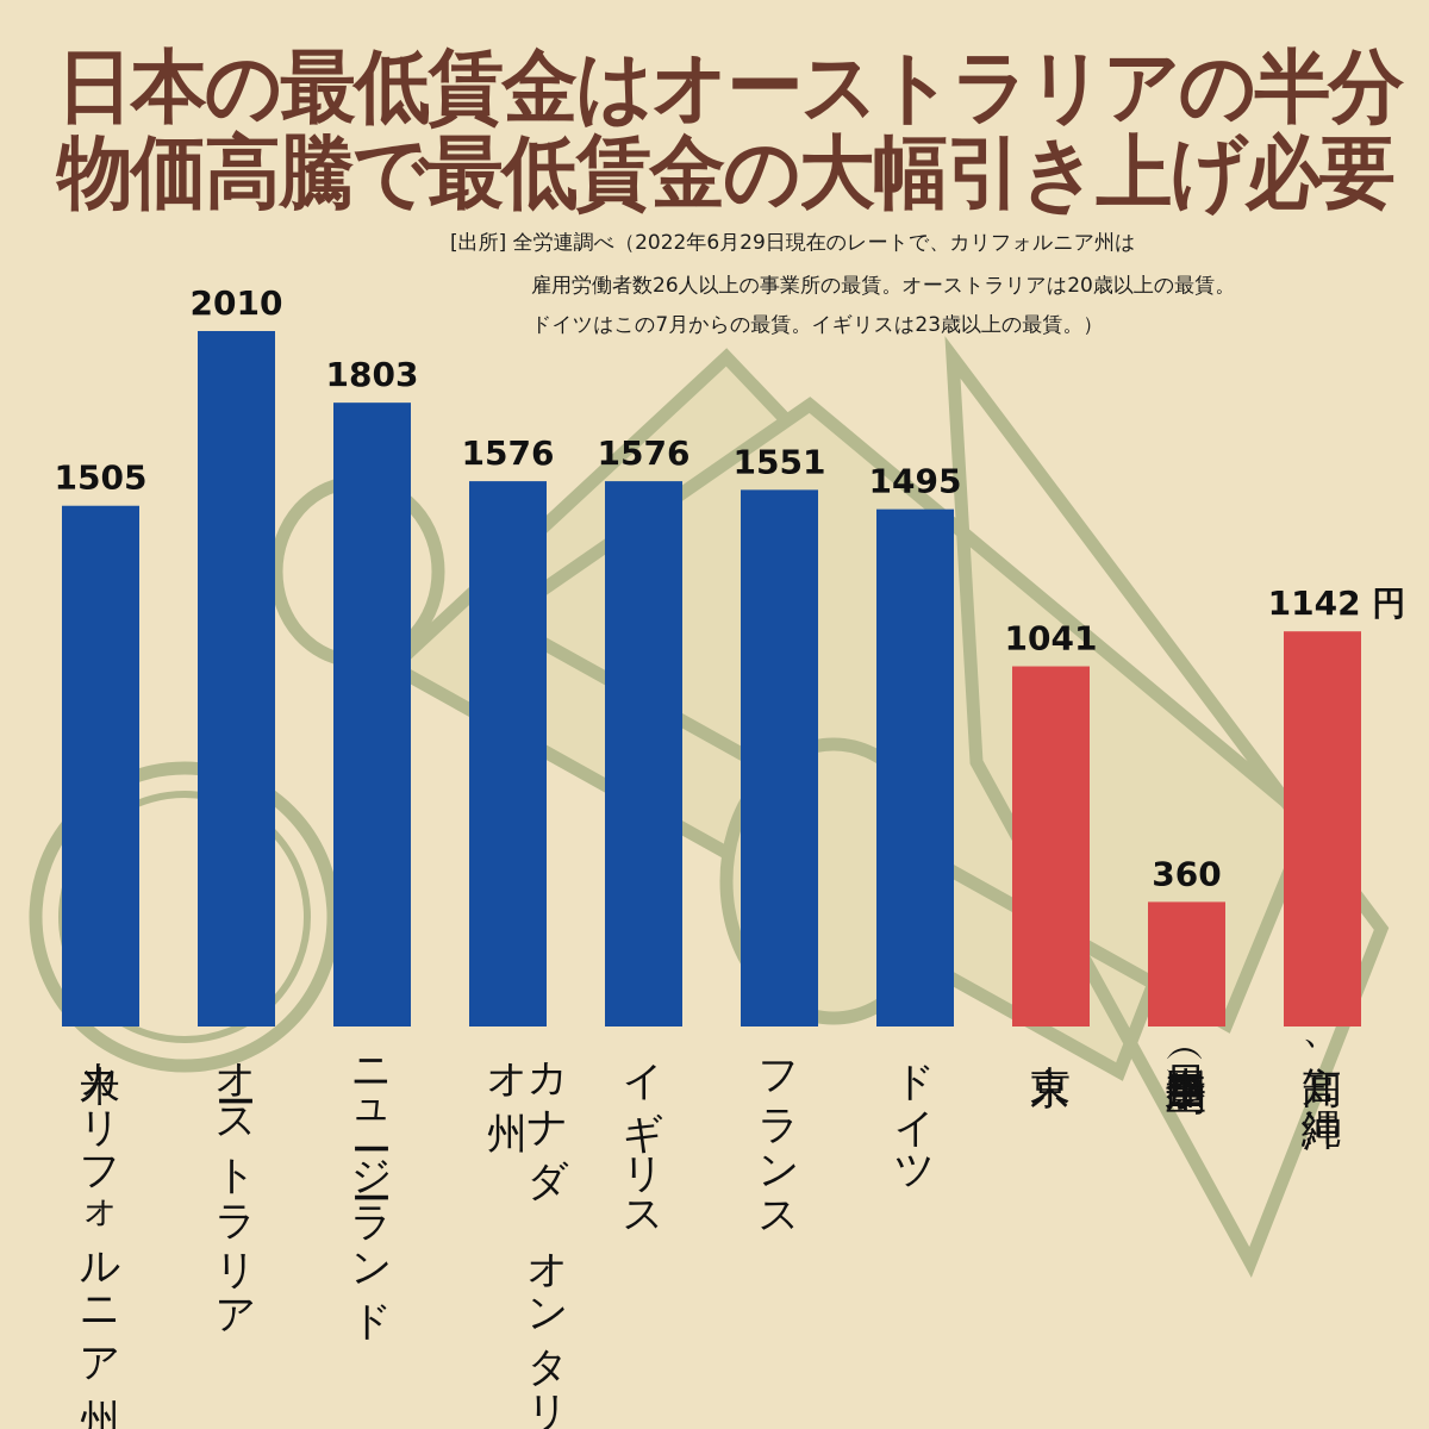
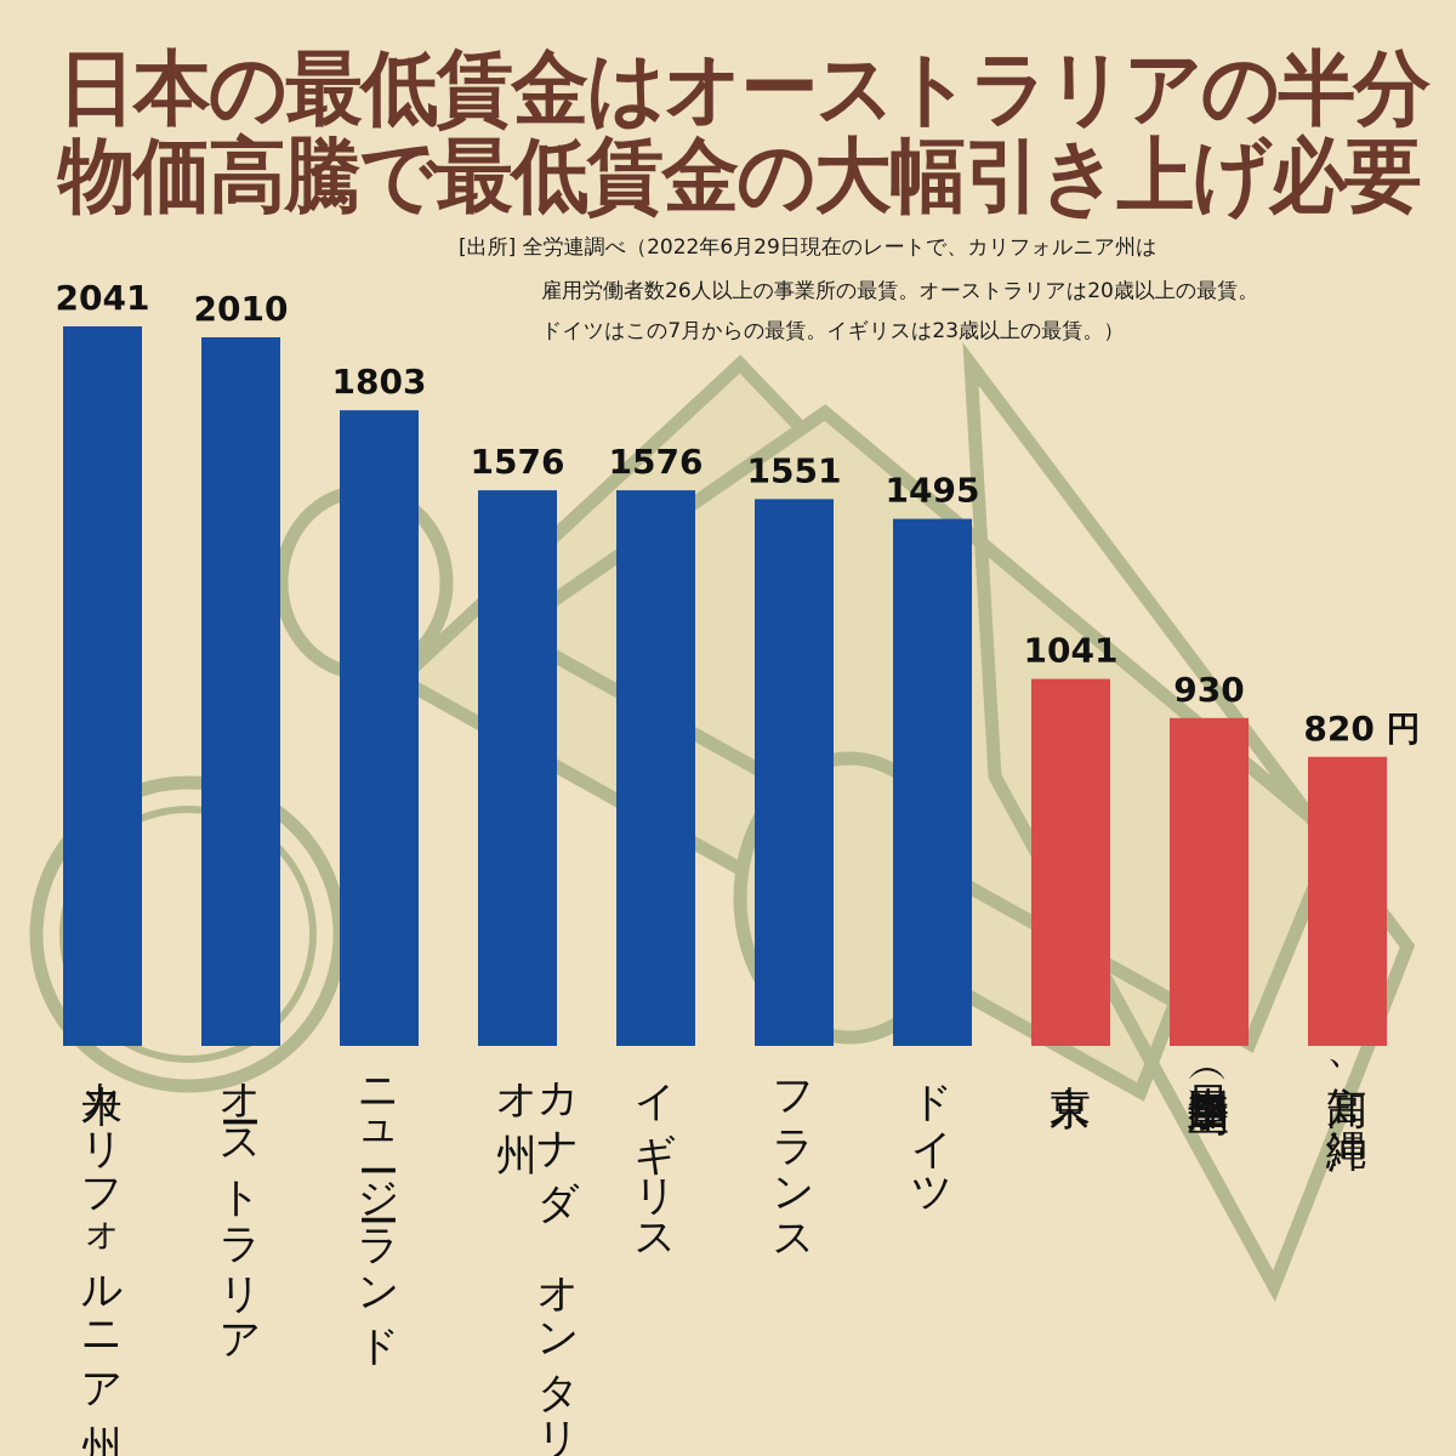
米カリフォルニア州: 1505 -> 2041
日本（全国加重平均）: 360 -> 930
高知、沖縄: 1142 -> 820
